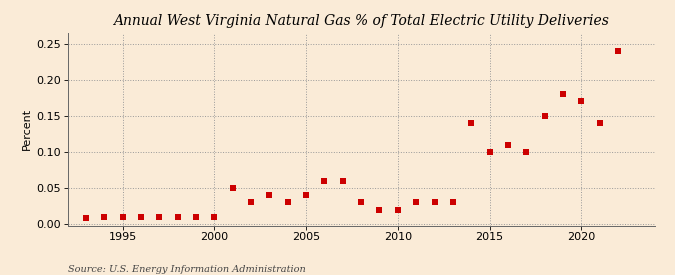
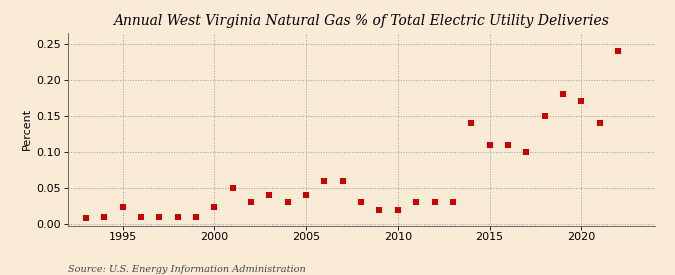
1995: 0.010 -> 0.024
2000: 0.010 -> 0.024
2015: 0.100 -> 0.110
